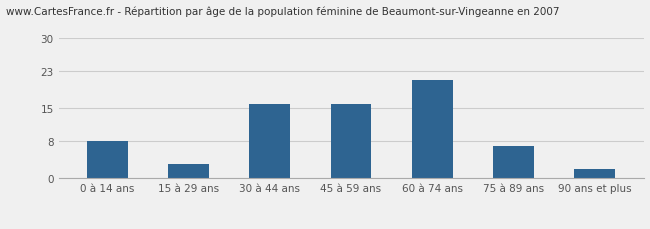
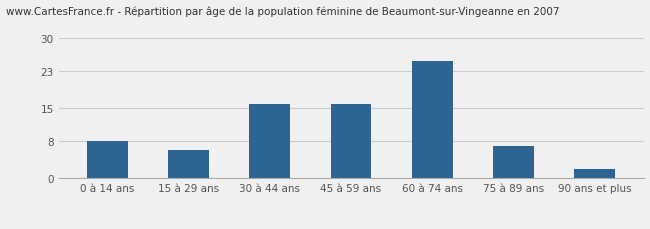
15 à 29 ans: 3 -> 6
60 à 74 ans: 21 -> 25
